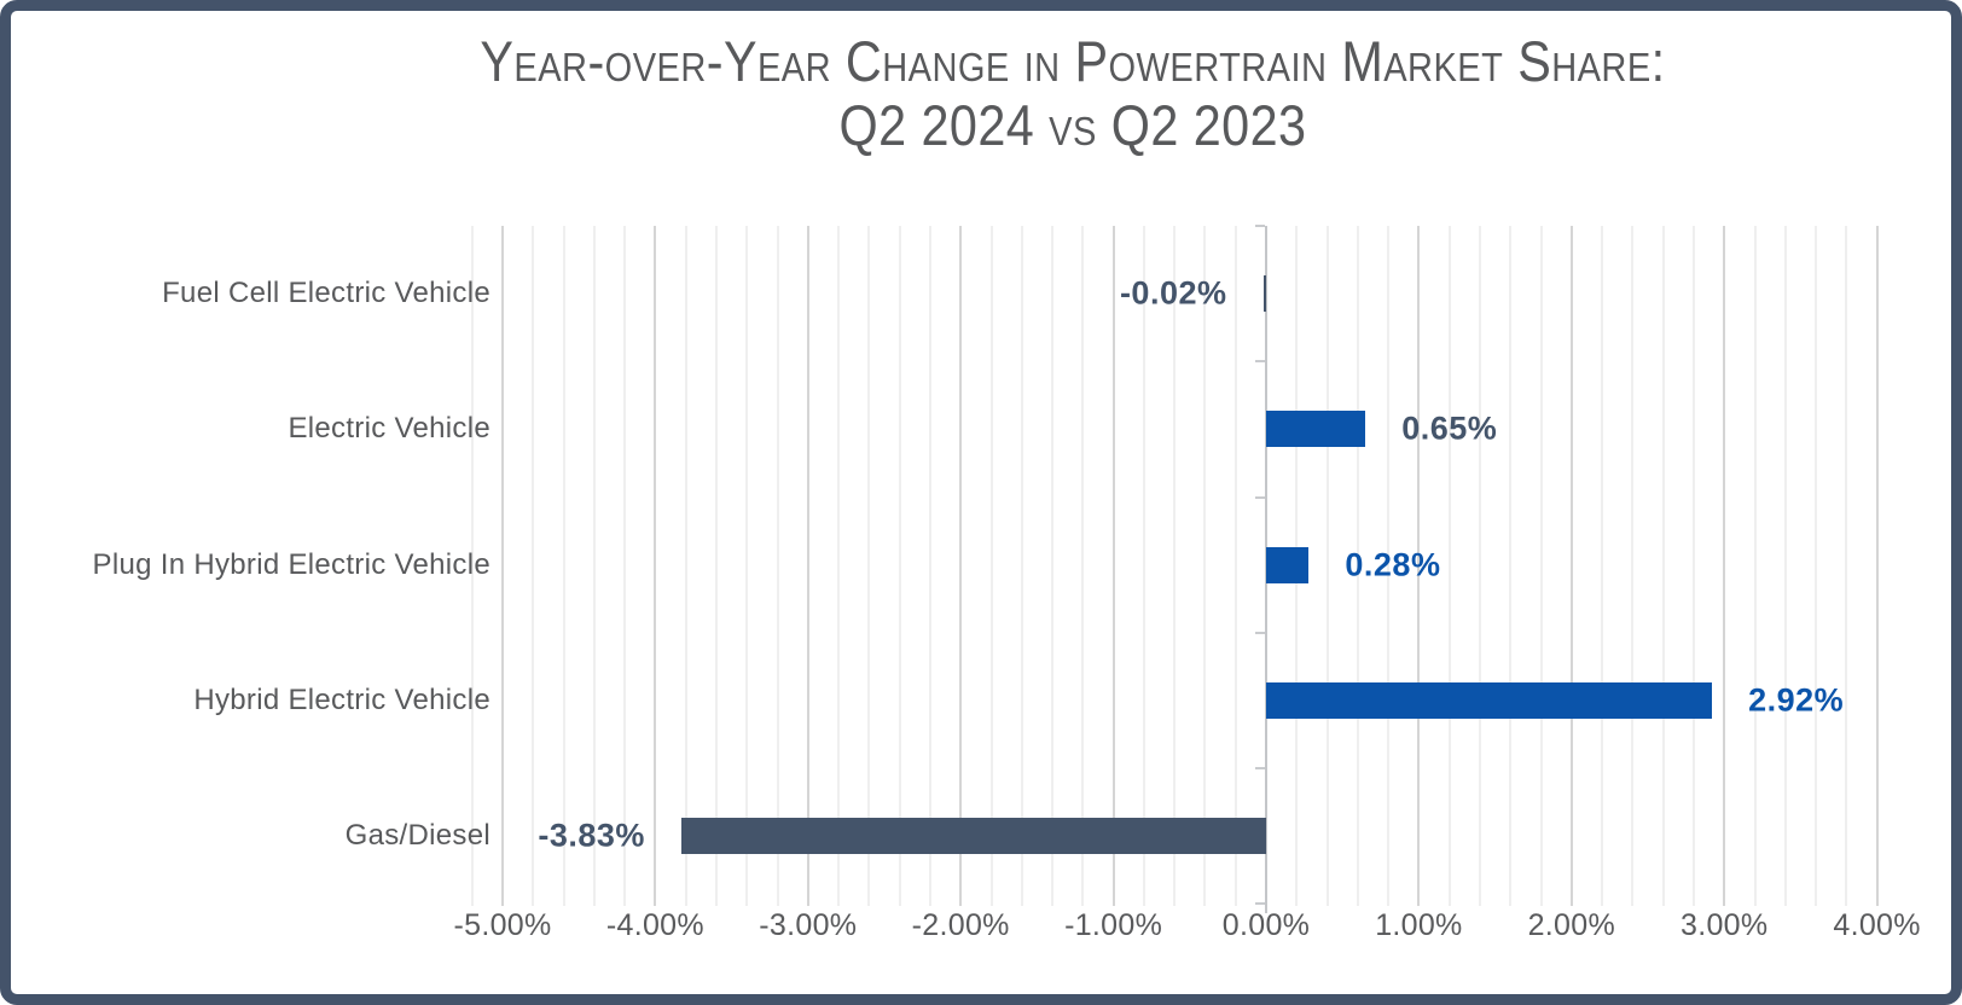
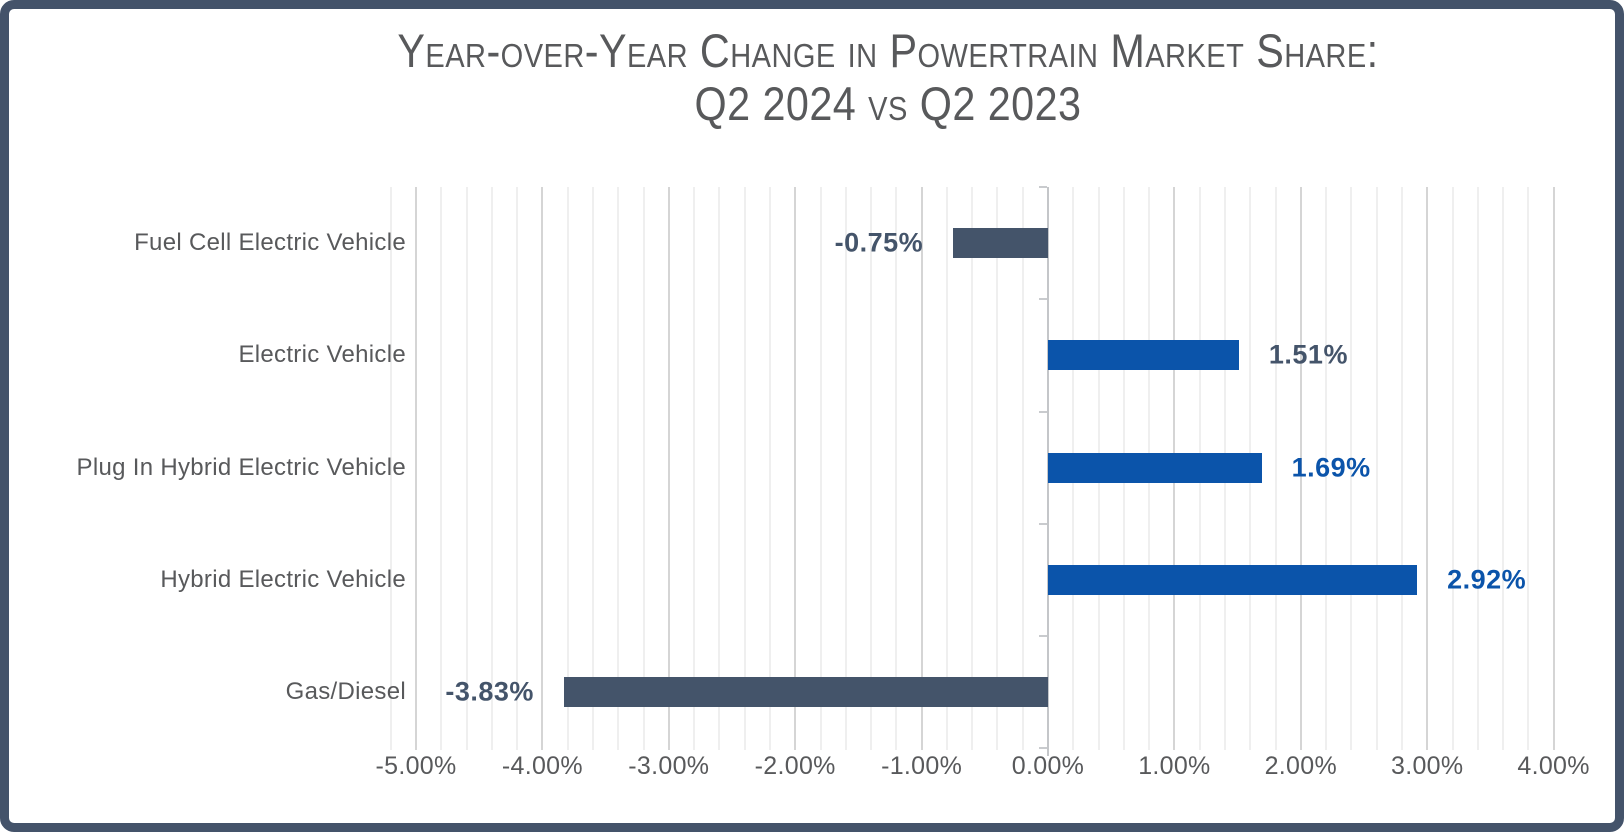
Fuel Cell Electric Vehicle: -0.02% -> -0.75%
Electric Vehicle: 0.65% -> 1.51%
Plug In Hybrid Electric Vehicle: 0.28% -> 1.69%
